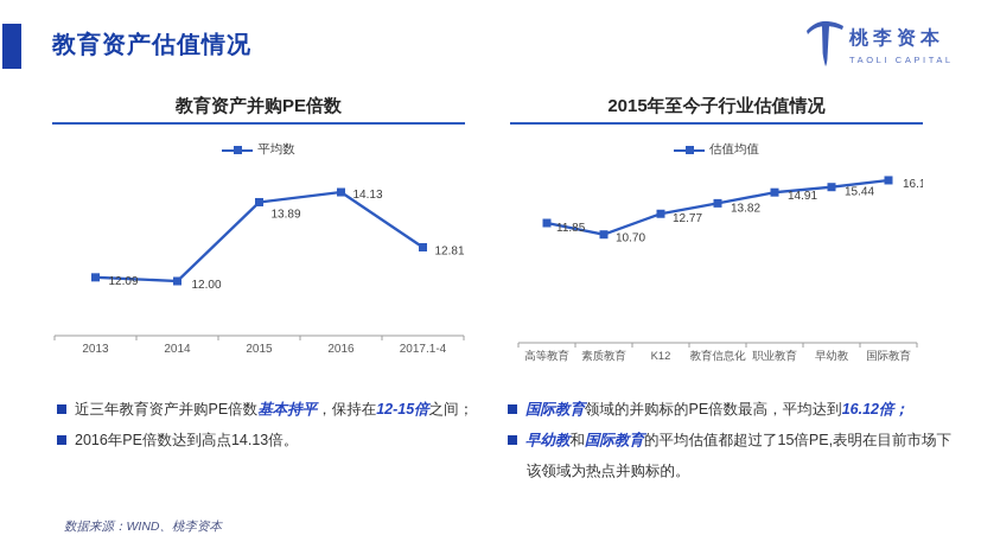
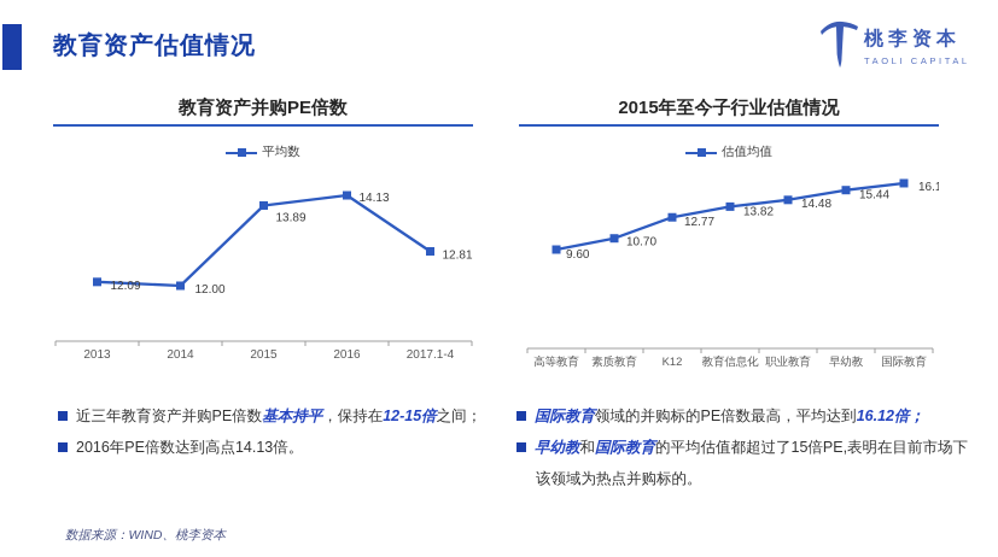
2015年至今子行业估值情况/高等教育: 11.85 -> 9.60
2015年至今子行业估值情况/职业教育: 14.91 -> 14.48
